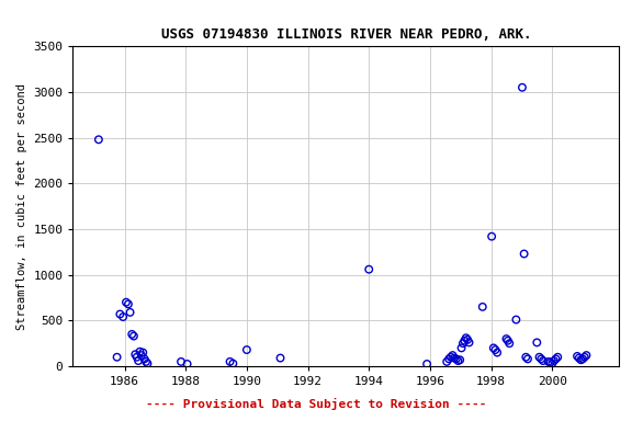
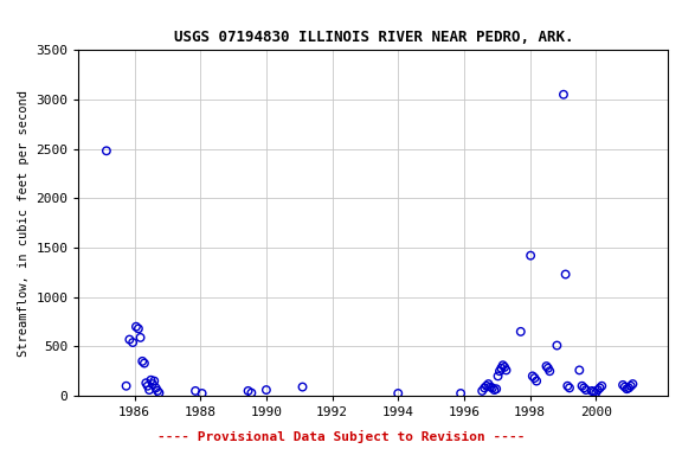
1990: 180 -> 60
1994: 1060 -> 20
